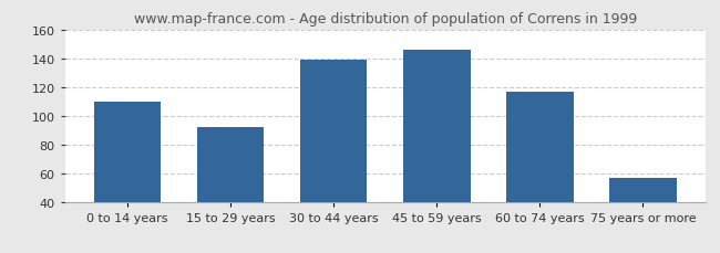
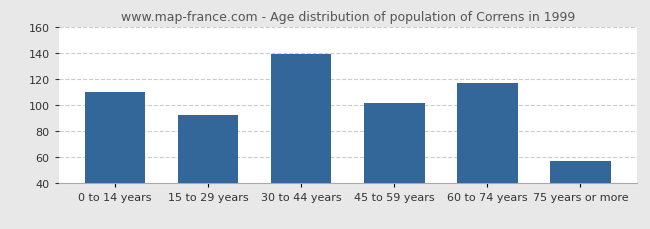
45 to 59 years: 146 -> 101
